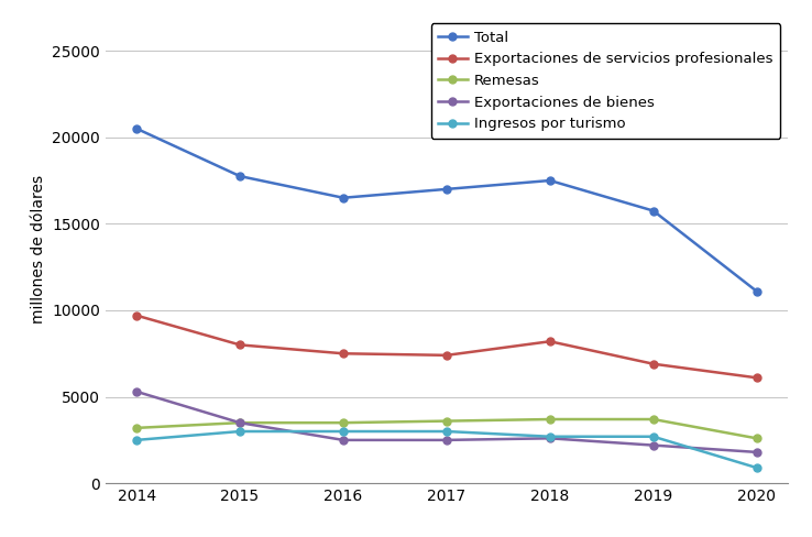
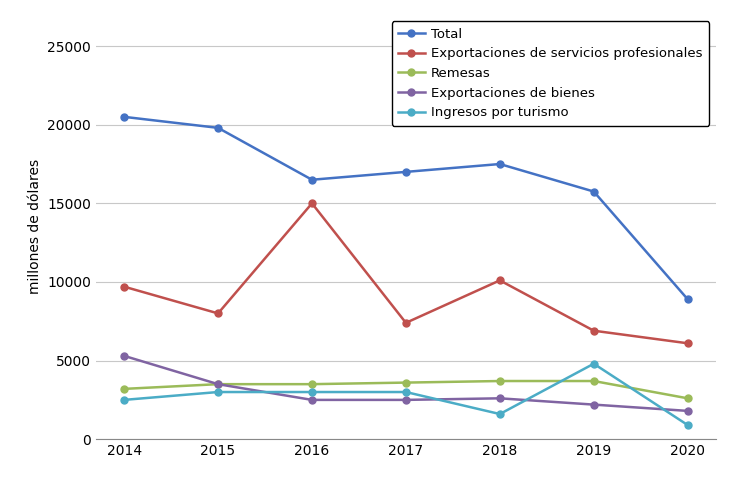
Total/2015: 17800 -> 19800
Exportaciones de servicios profesionales/2016: 7500 -> 15000
Exportaciones de servicios profesionales/2018: 8200 -> 10100
Ingresos por turismo/2018: 2700 -> 1600
Ingresos por turismo/2019: 2700 -> 4800
Total/2020: 11100 -> 8900
